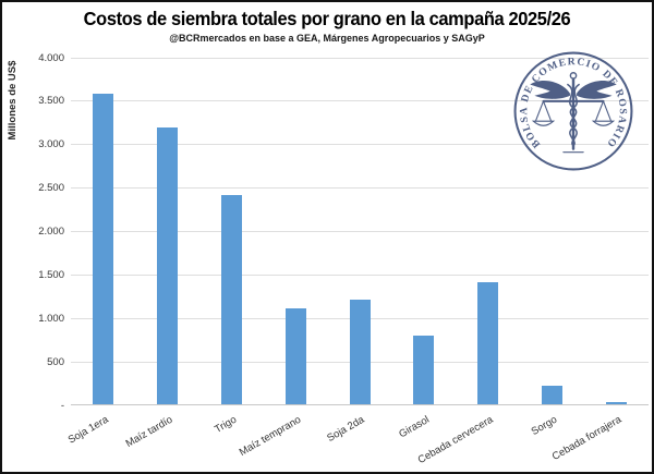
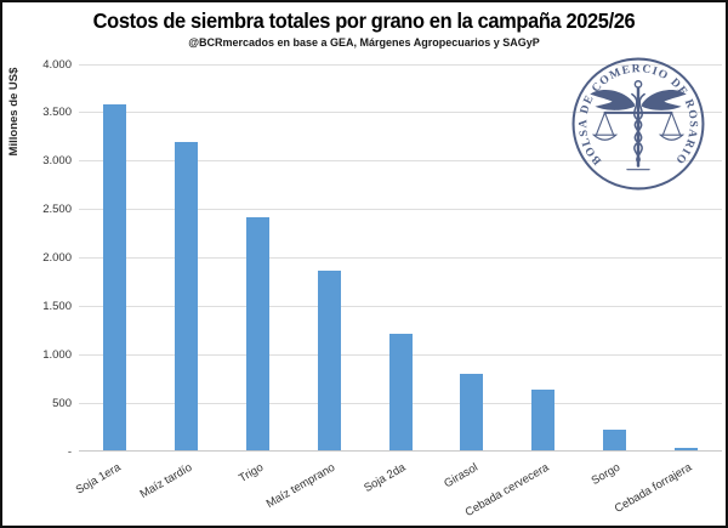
Maíz temprano: 1100 -> 1800
Cebada cervecera: 1400 -> 600
